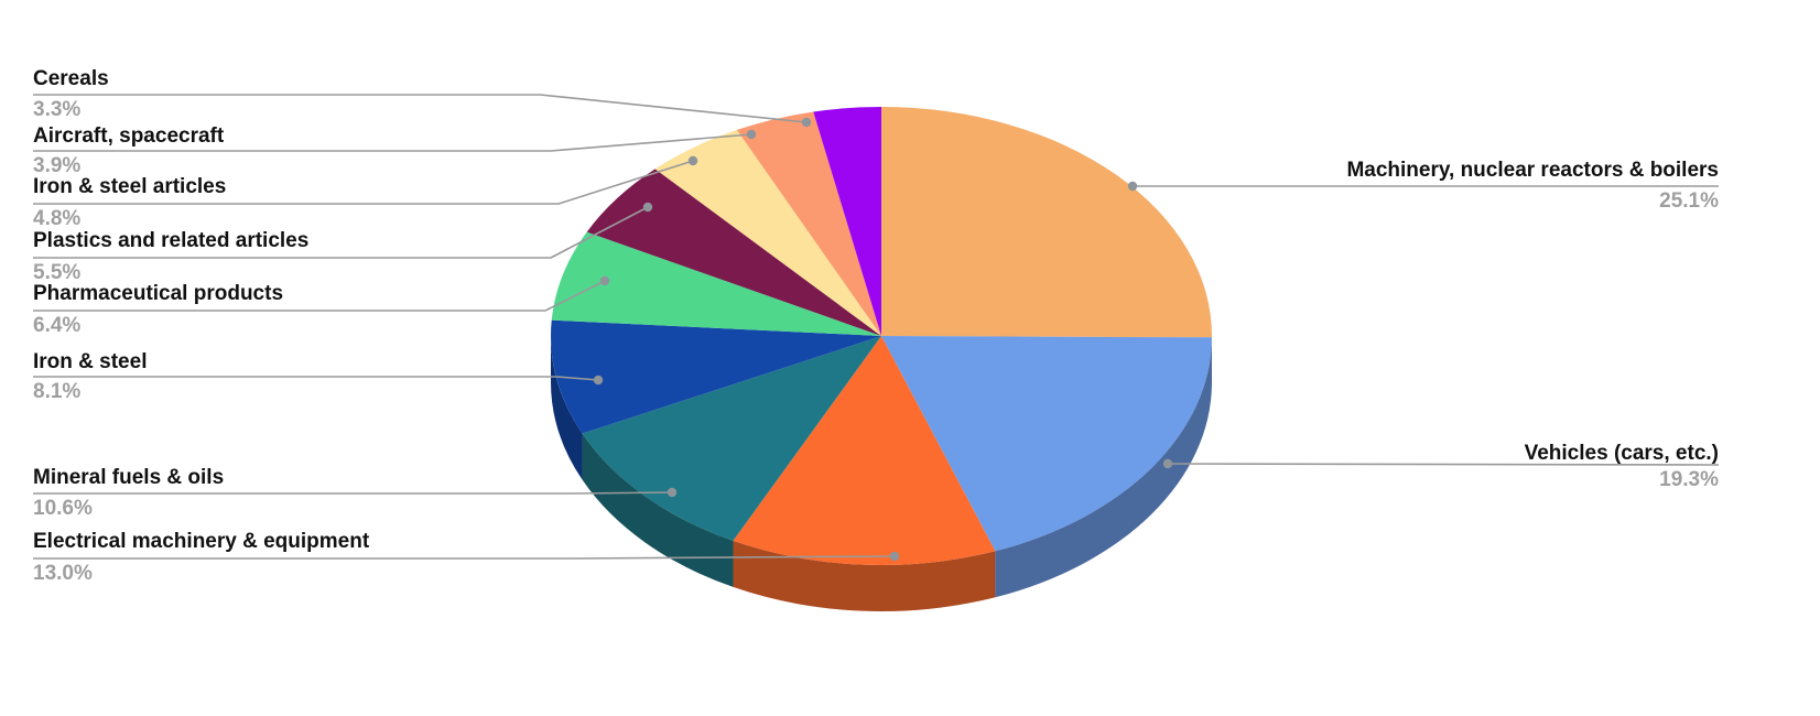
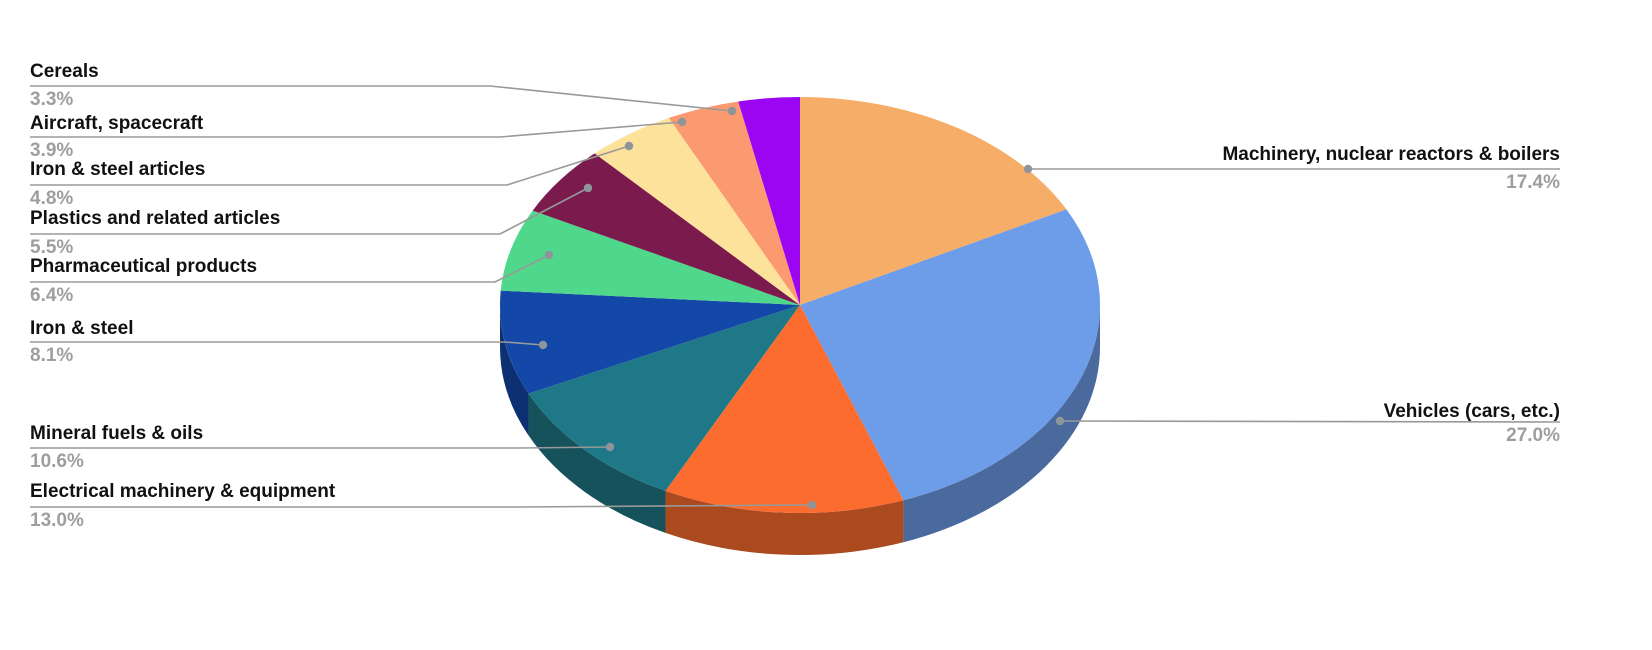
Machinery, nuclear reactors & boilers: 25.1% -> 17.4%
Vehicles (cars, etc.): 19.3% -> 27.0%
